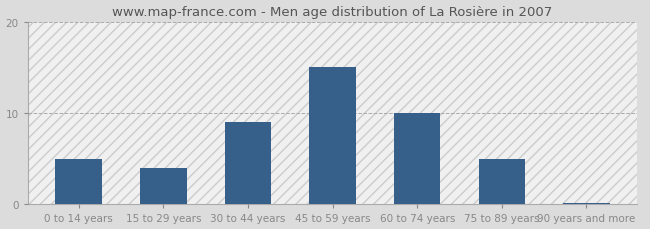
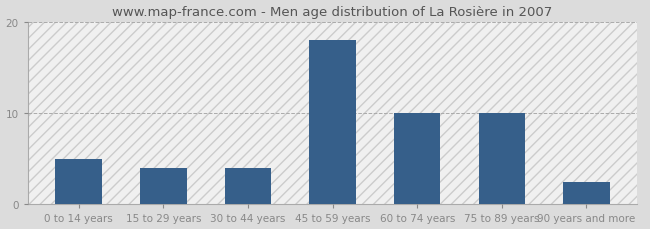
30 to 44 years: 9.0 -> 4.0
45 to 59 years: 15.0 -> 18.0
75 to 89 years: 5.0 -> 10.0
90 years and more: 0.2 -> 2.4
